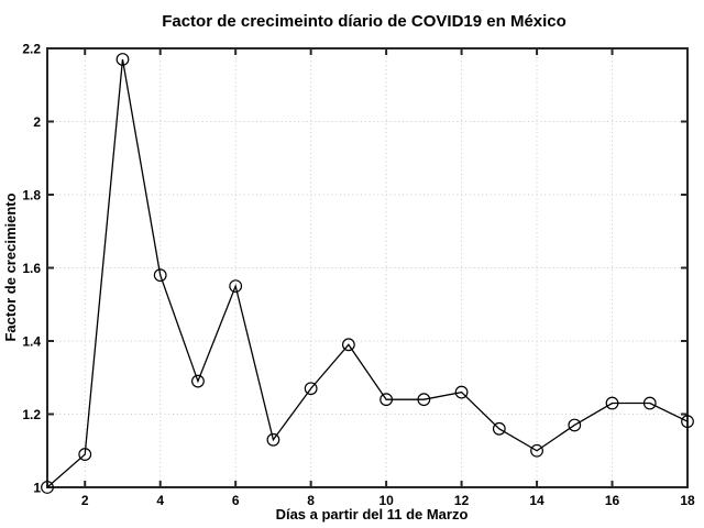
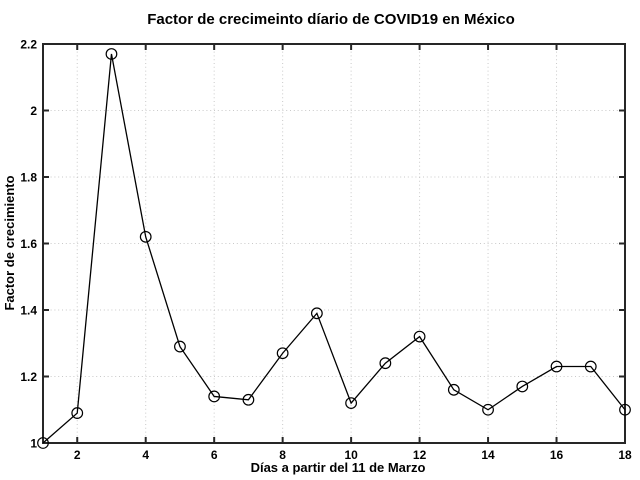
4: 1.58 -> 1.62
6: 1.55 -> 1.14
10: 1.24 -> 1.12
12: 1.26 -> 1.32
18: 1.18 -> 1.10
